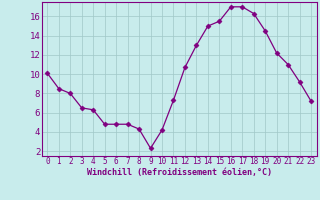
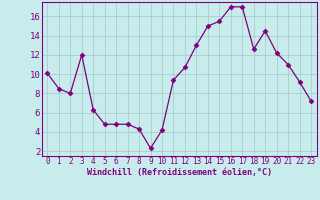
3: 6.5 -> 12.0
11: 7.3 -> 9.4
18: 16.3 -> 12.6
